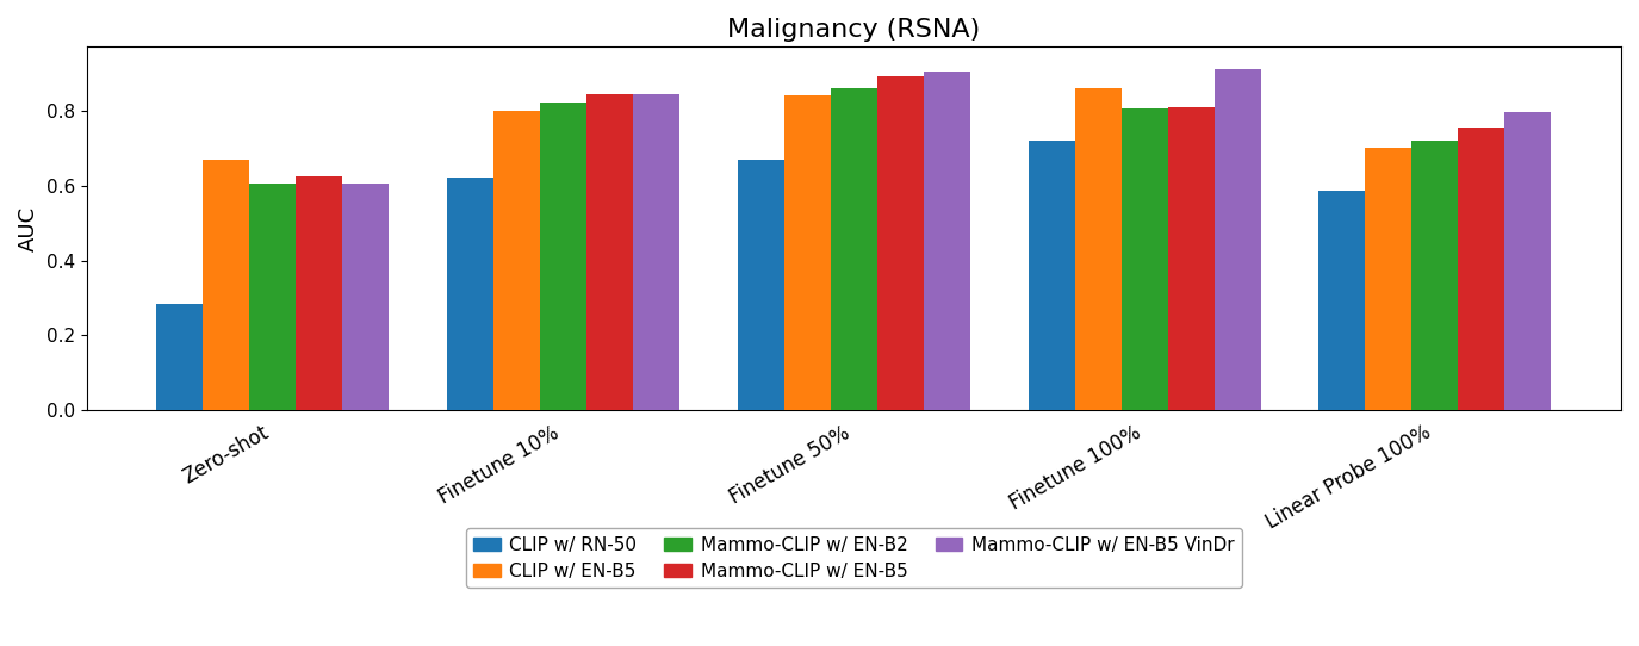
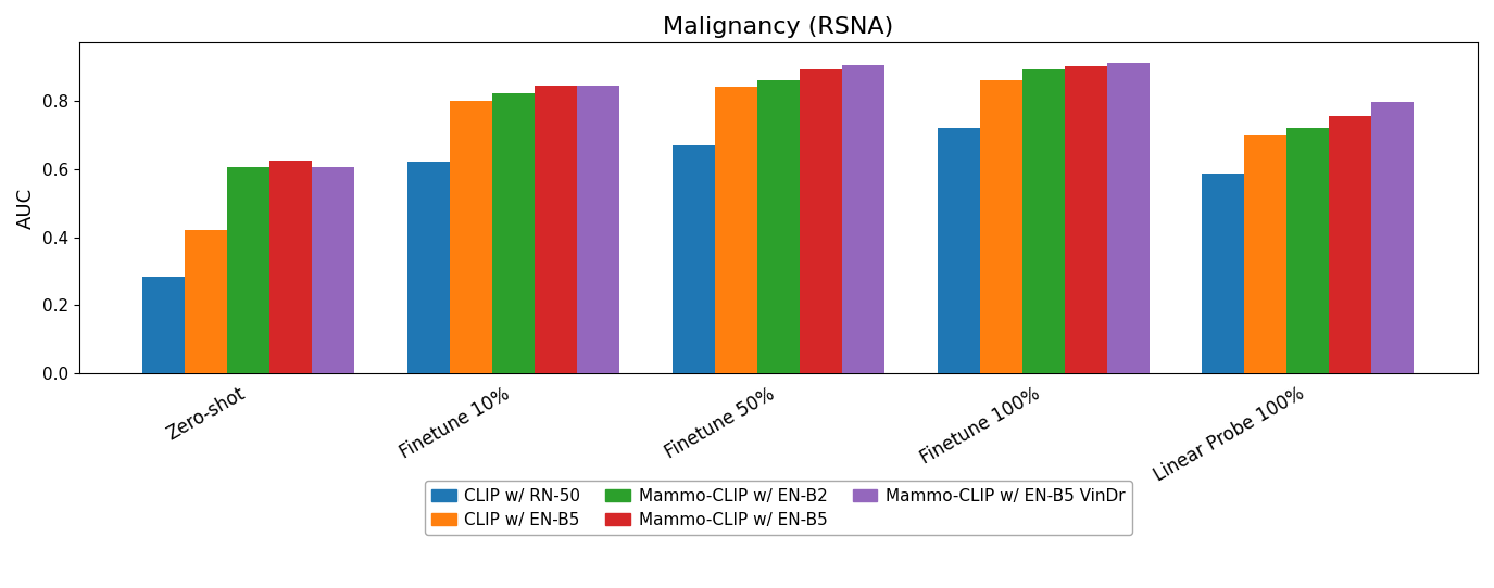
CLIP w/ EN-B5/Zero-shot: 0.67 -> 0.42
Mammo-CLIP w/ EN-B2/Finetune 100%: 0.805 -> 0.890
Mammo-CLIP w/ EN-B5/Finetune 100%: 0.810 -> 0.900
